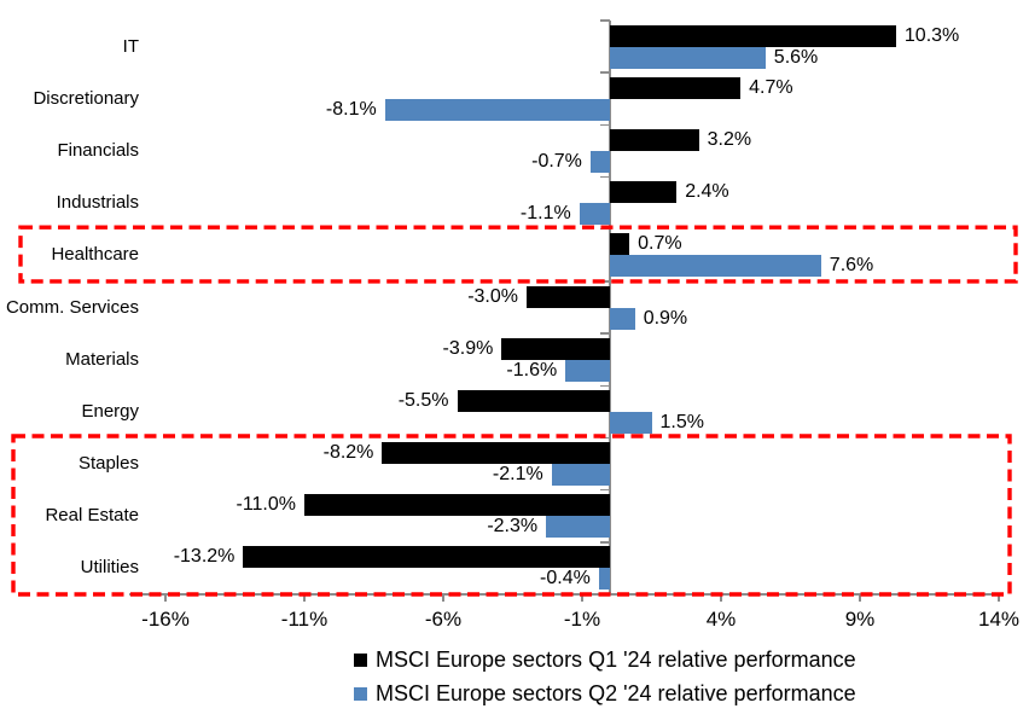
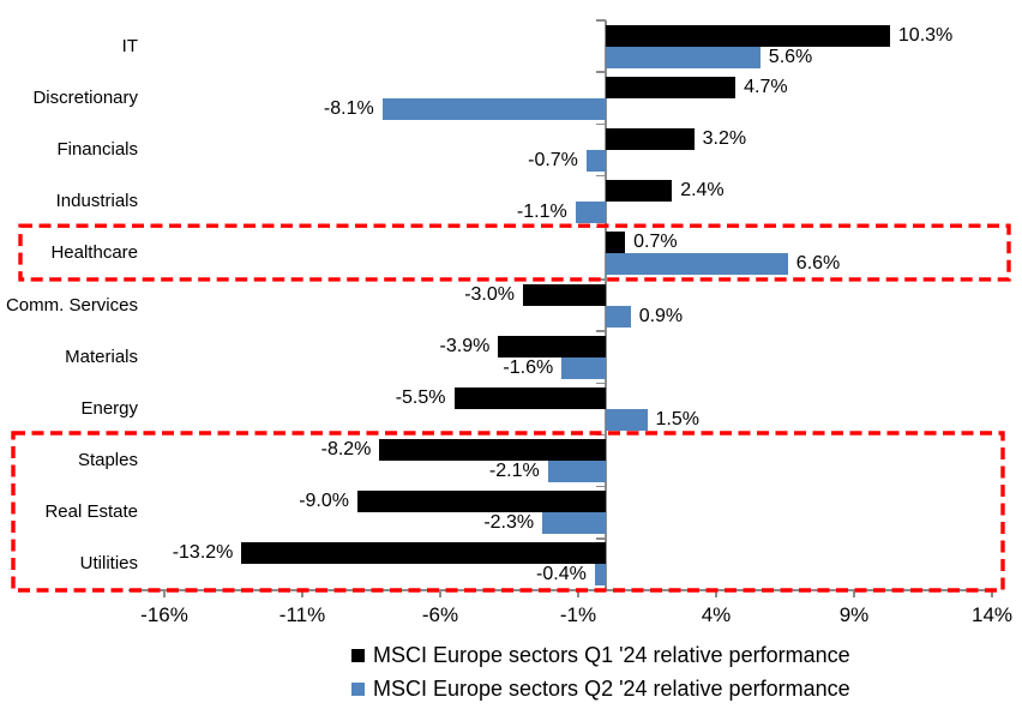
MSCI Europe sectors Q2 '24 relative performance/Healthcare: 7.6% -> 6.6%
MSCI Europe sectors Q1 '24 relative performance/Real Estate: -11.0% -> -9.0%
